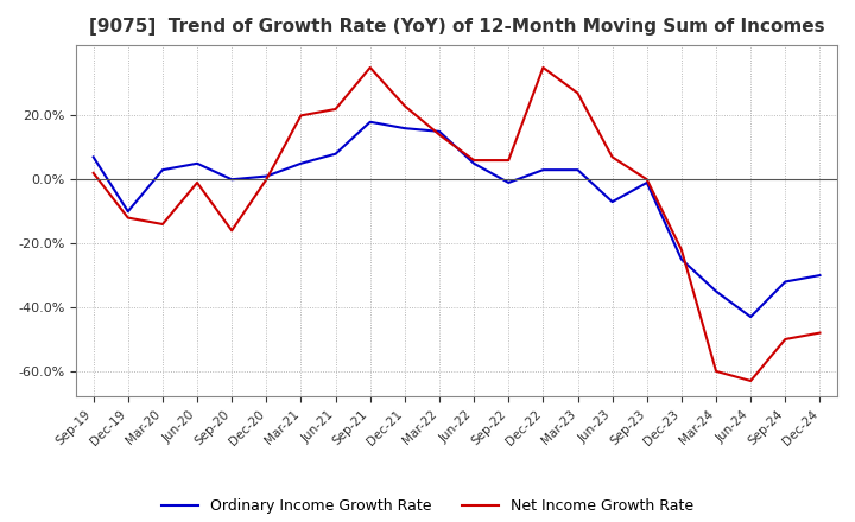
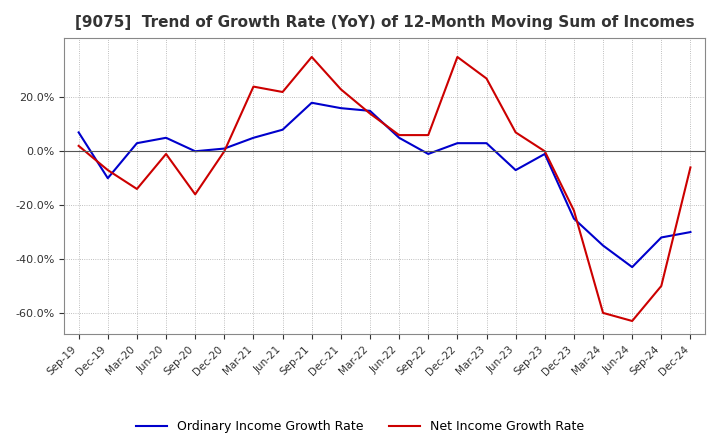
Net Income Growth Rate/Dec-19: -12% -> -7%
Net Income Growth Rate/Mar-21: 20% -> 24%
Net Income Growth Rate/Dec-24: -48% -> -6%
